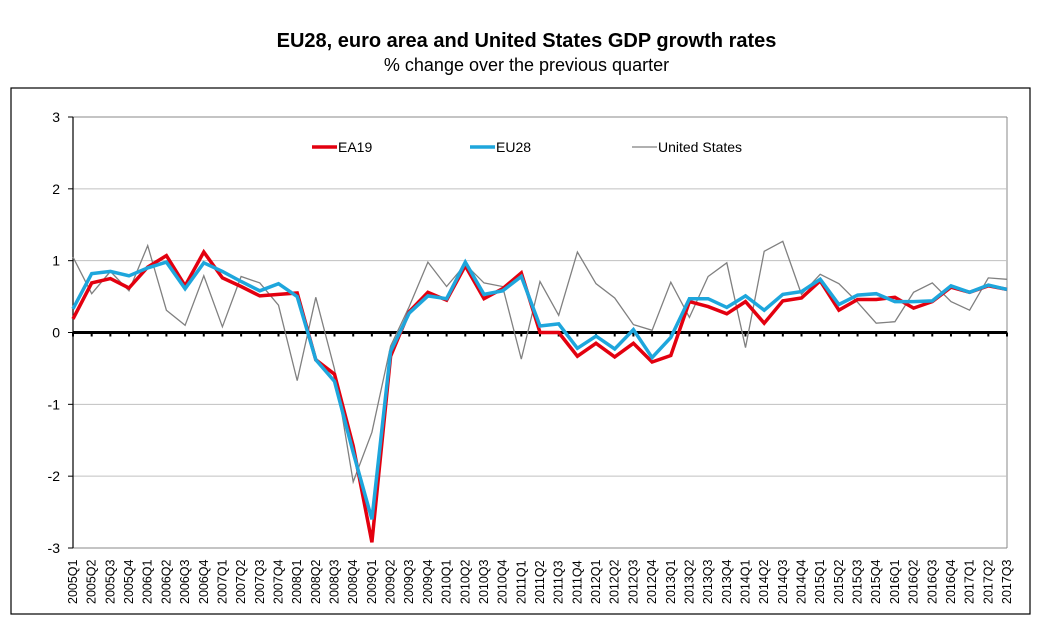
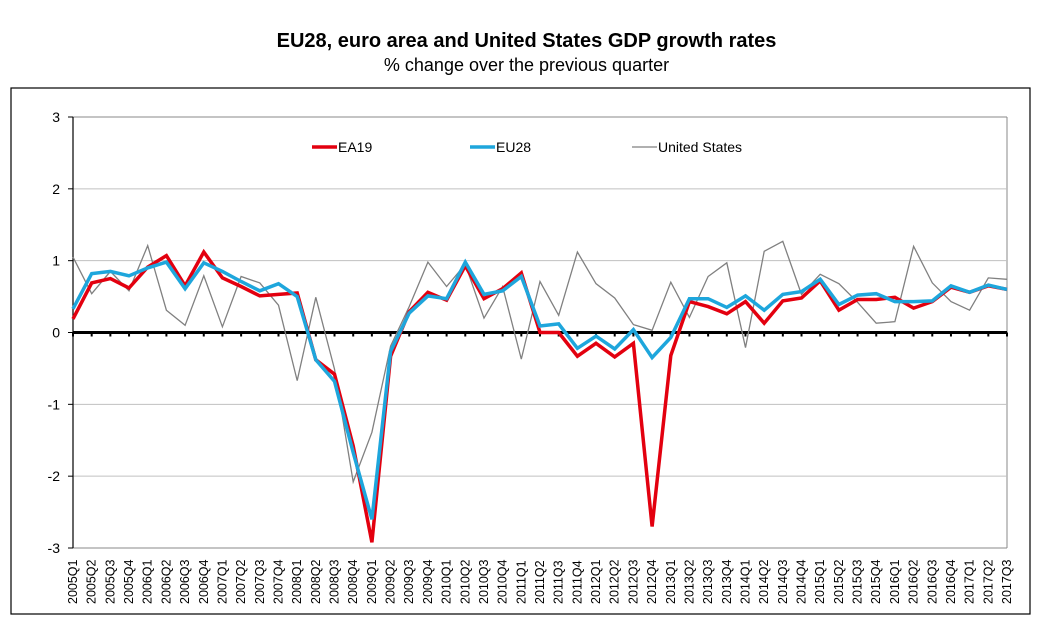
United States/2010Q3: 0.7 -> 0.2
EA19/2012Q4: -0.4 -> -2.7
United States/2016Q2: 0.6 -> 1.2
